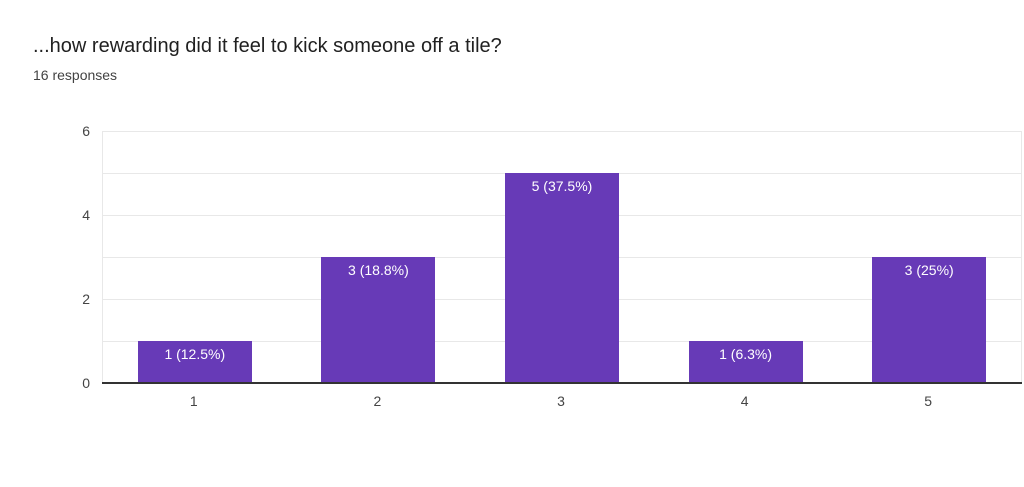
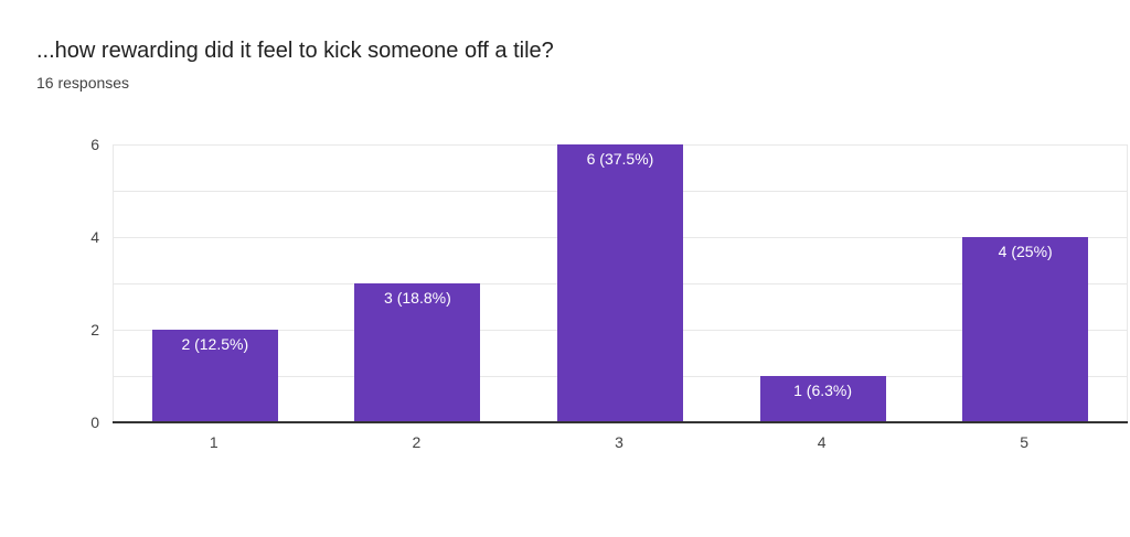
1: 1 -> 2
3: 5 -> 6
5: 3 -> 4
